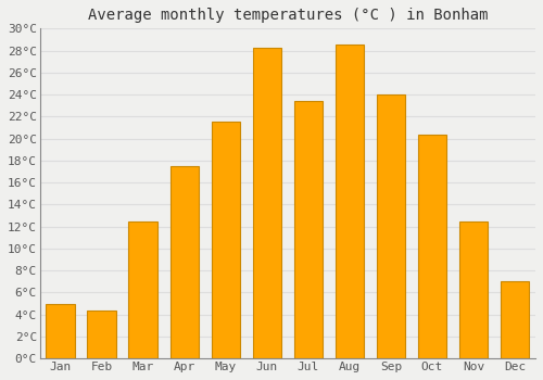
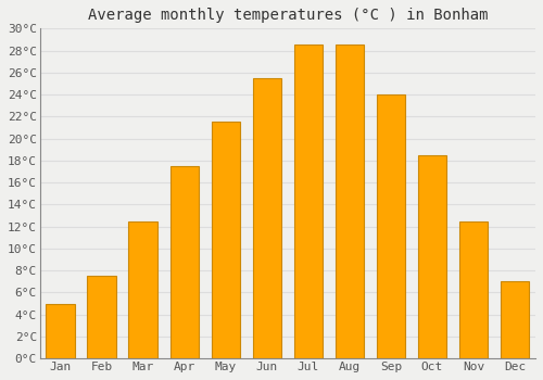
Feb: 4.4°C -> 7.5°C
Jun: 28.3°C -> 25.5°C
Jul: 23.4°C -> 28.5°C
Oct: 20.4°C -> 18.5°C
